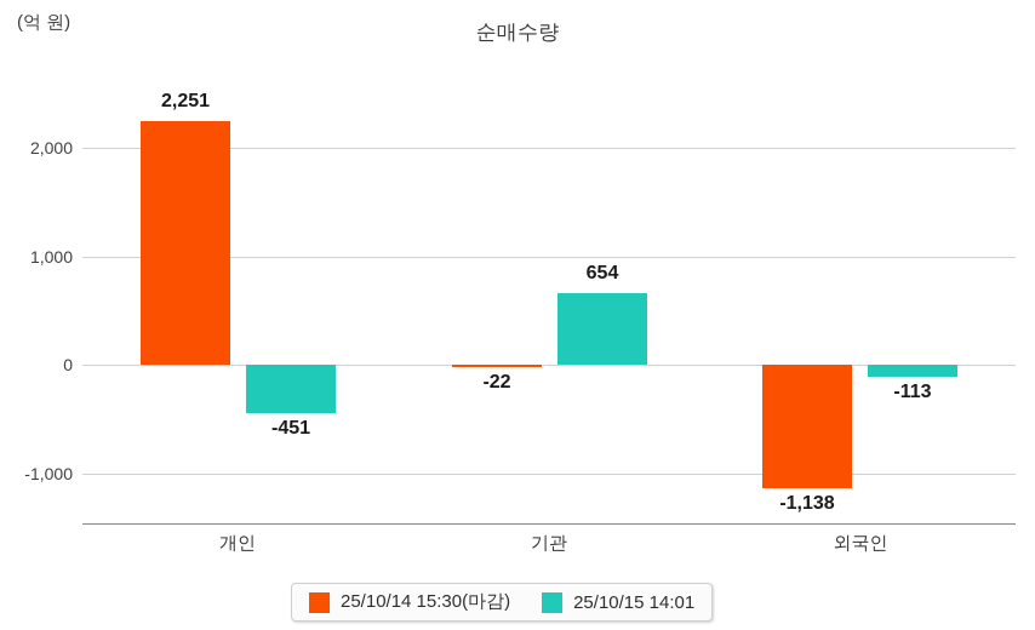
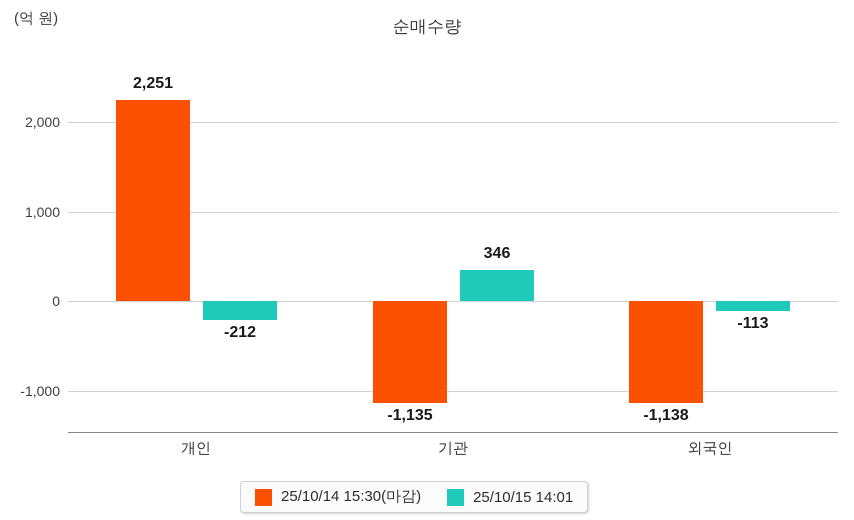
25/10/15 14:01/개인: -451 -> -212
25/10/14 15:30(마감)/기관: -22 -> -1,135
25/10/15 14:01/기관: 654 -> 346
